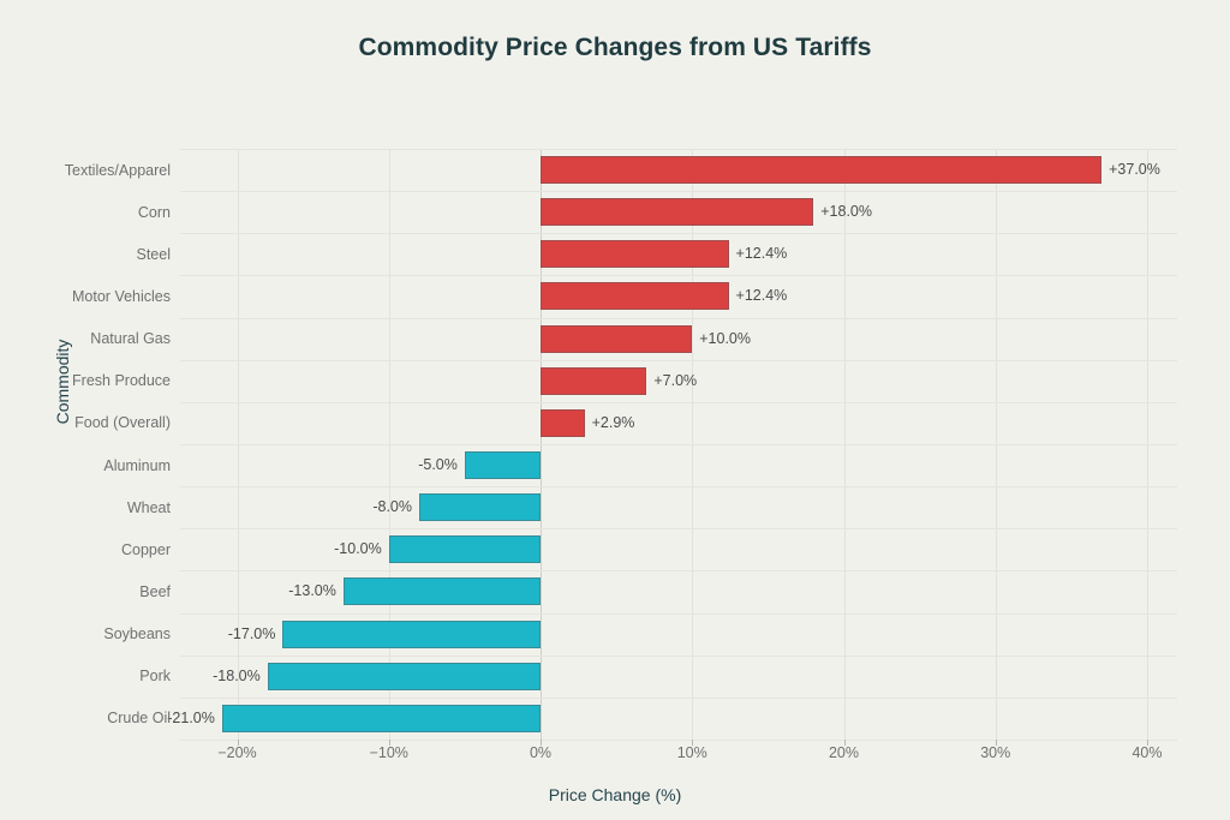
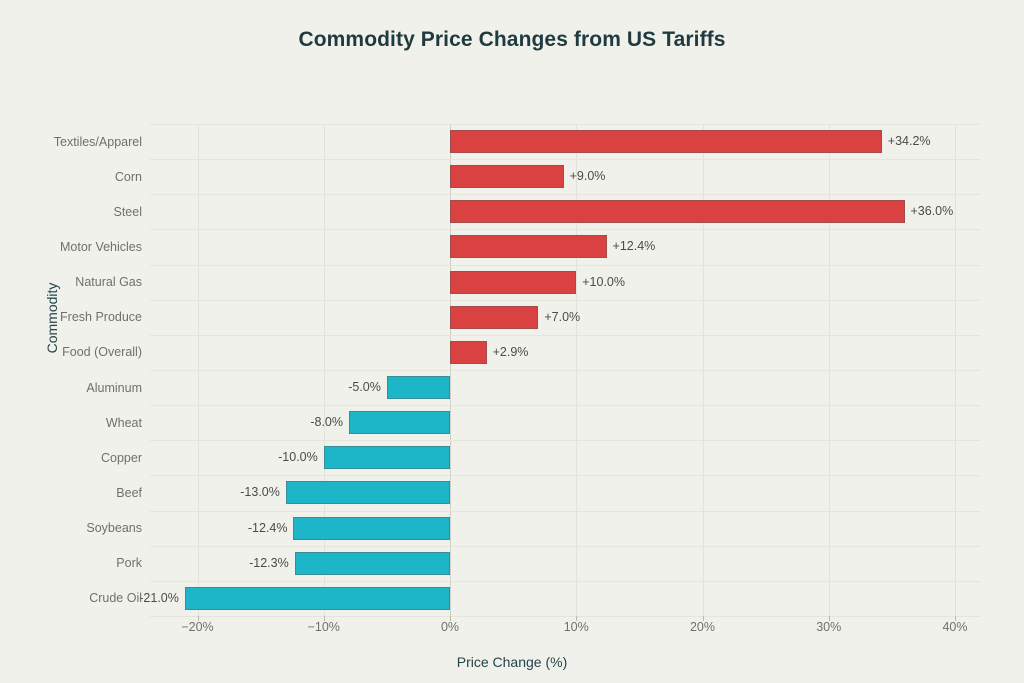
Textiles/Apparel: +37.0% -> +34.2%
Corn: +18.0% -> +9.0%
Steel: +12.4% -> +36.0%
Soybeans: -17.0% -> -12.4%
Pork: -18.0% -> -12.3%
